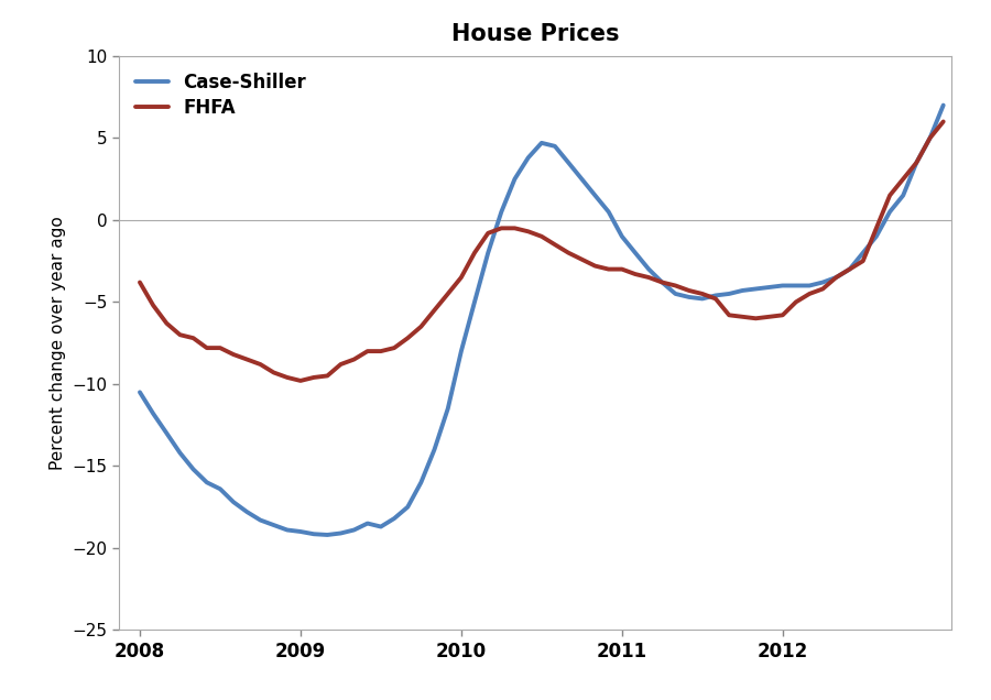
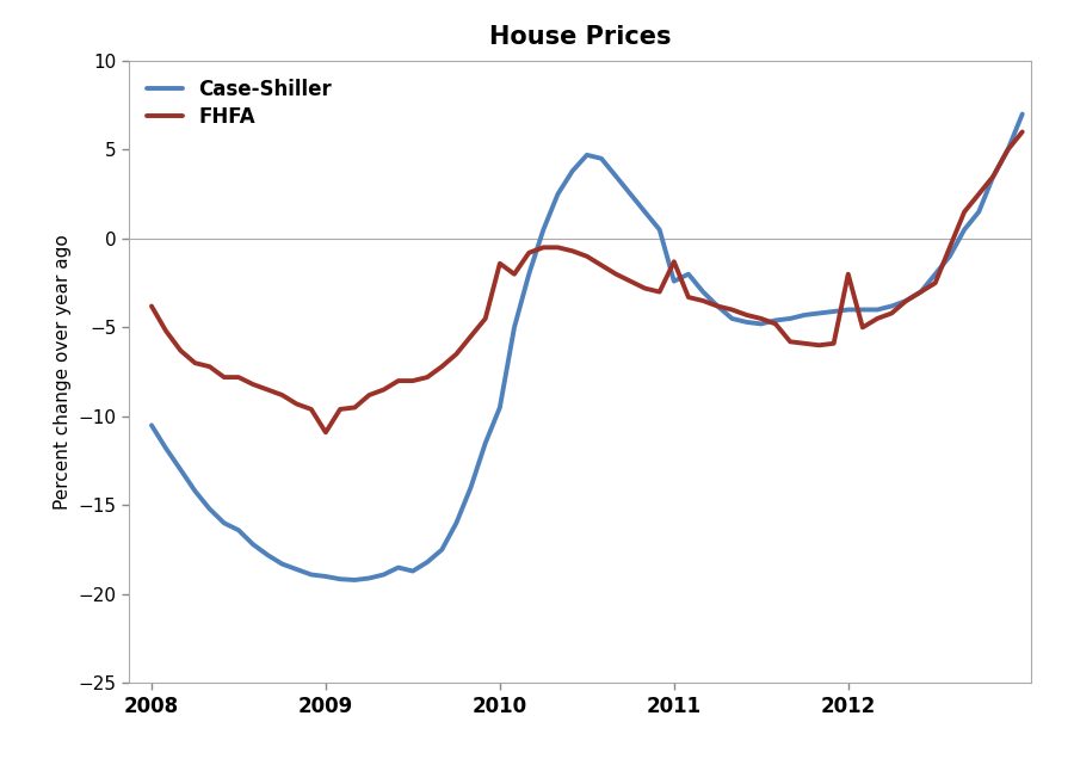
FHFA/2009: -9.8 -> -10.9
Case-Shiller/2010: -8.0 -> -9.5
FHFA/2010: -3.5 -> -1.4
Case-Shiller/2011: -1.0 -> -2.4
FHFA/2011: -3.0 -> -1.3
FHFA/2012: -5.8 -> -2.0
